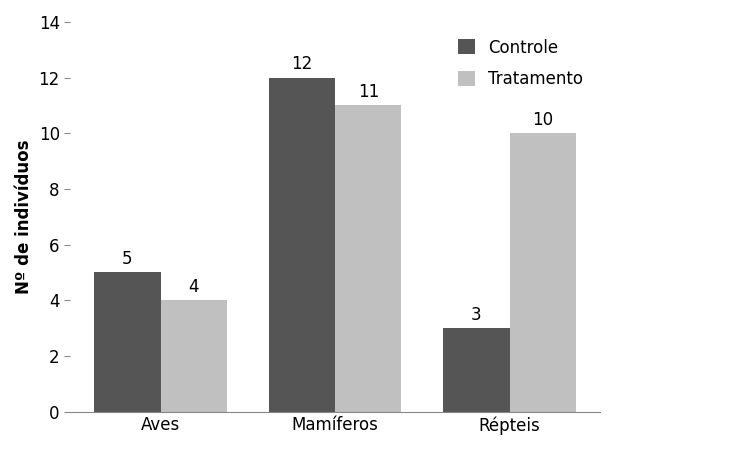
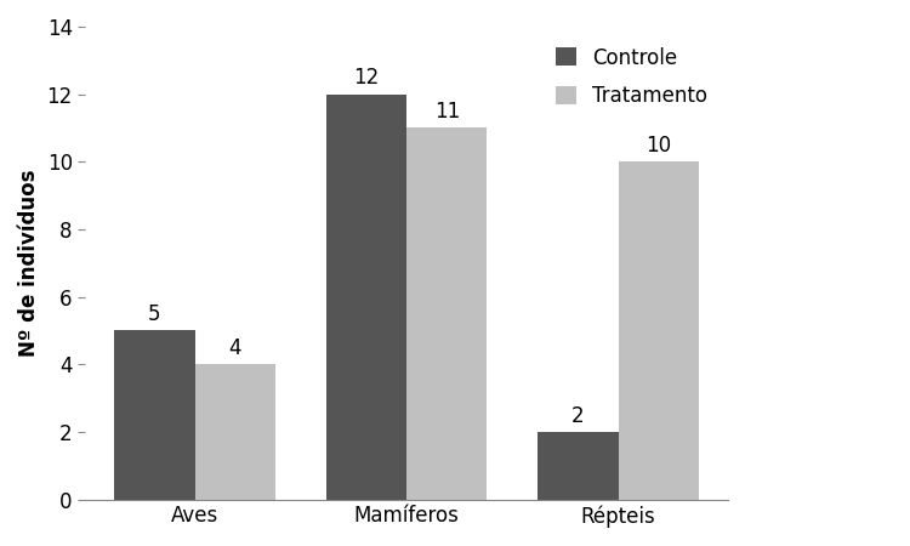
Controle/Répteis: 3 -> 2
